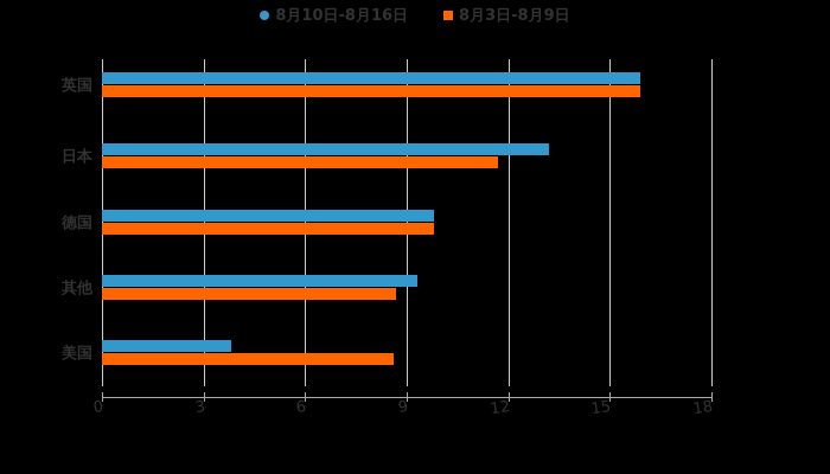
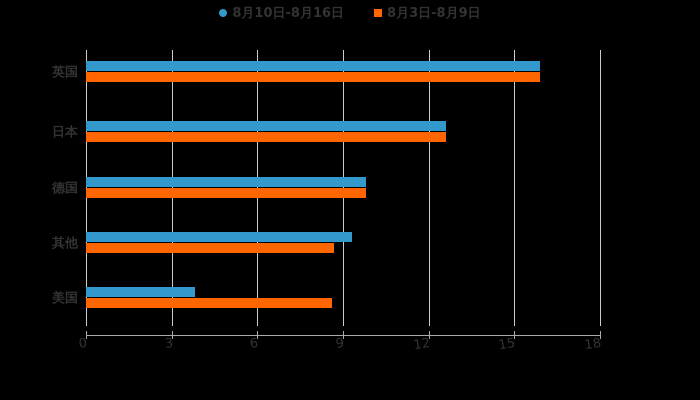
8月10日-8月16日/日本: 13.2 -> 12.6
8月3日-8月9日/日本: 11.7 -> 12.6
